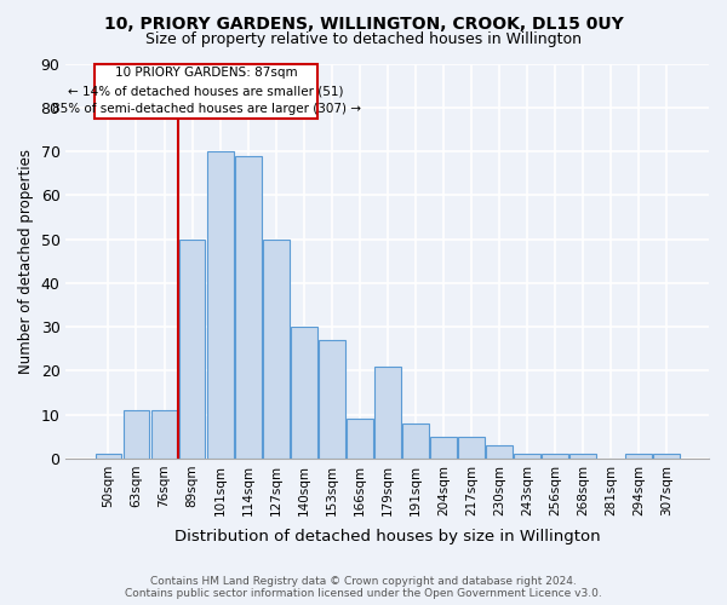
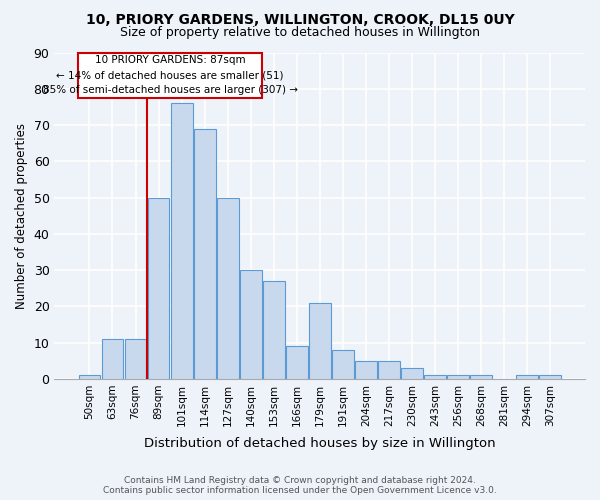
101sqm: 70 -> 76
